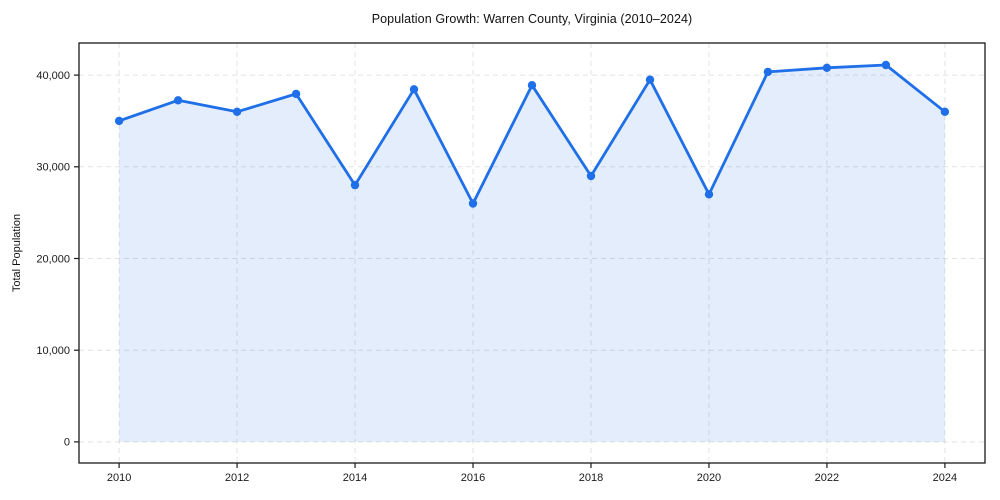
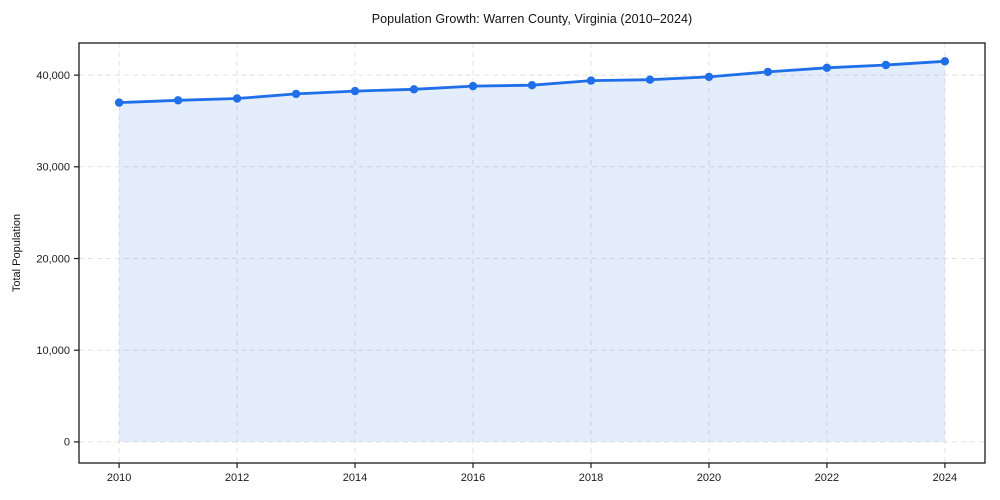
2010: 35000 -> 37000
2012: 36000 -> 37000
2014: 28000 -> 38000
2016: 26000 -> 39000
2018: 29000 -> 39000
2020: 27000 -> 40000
2024: 36000 -> 42000
